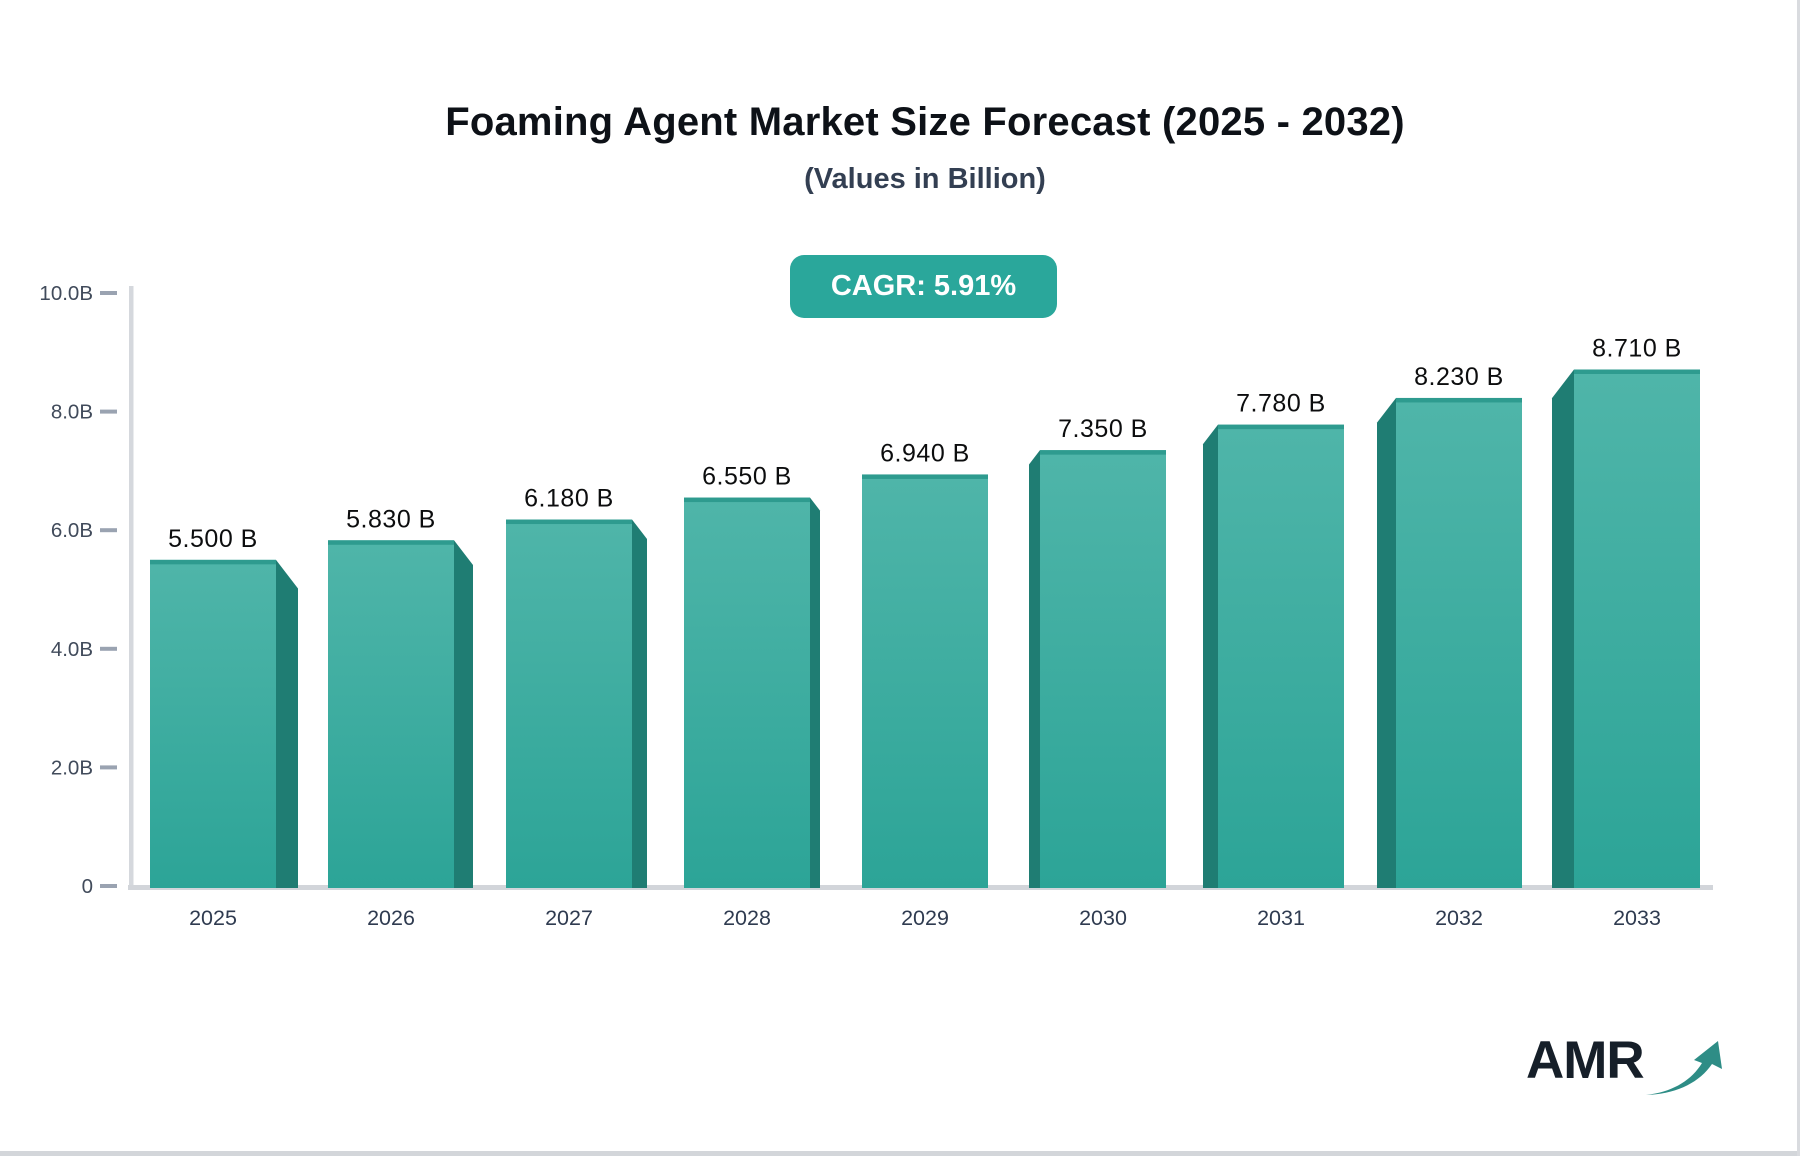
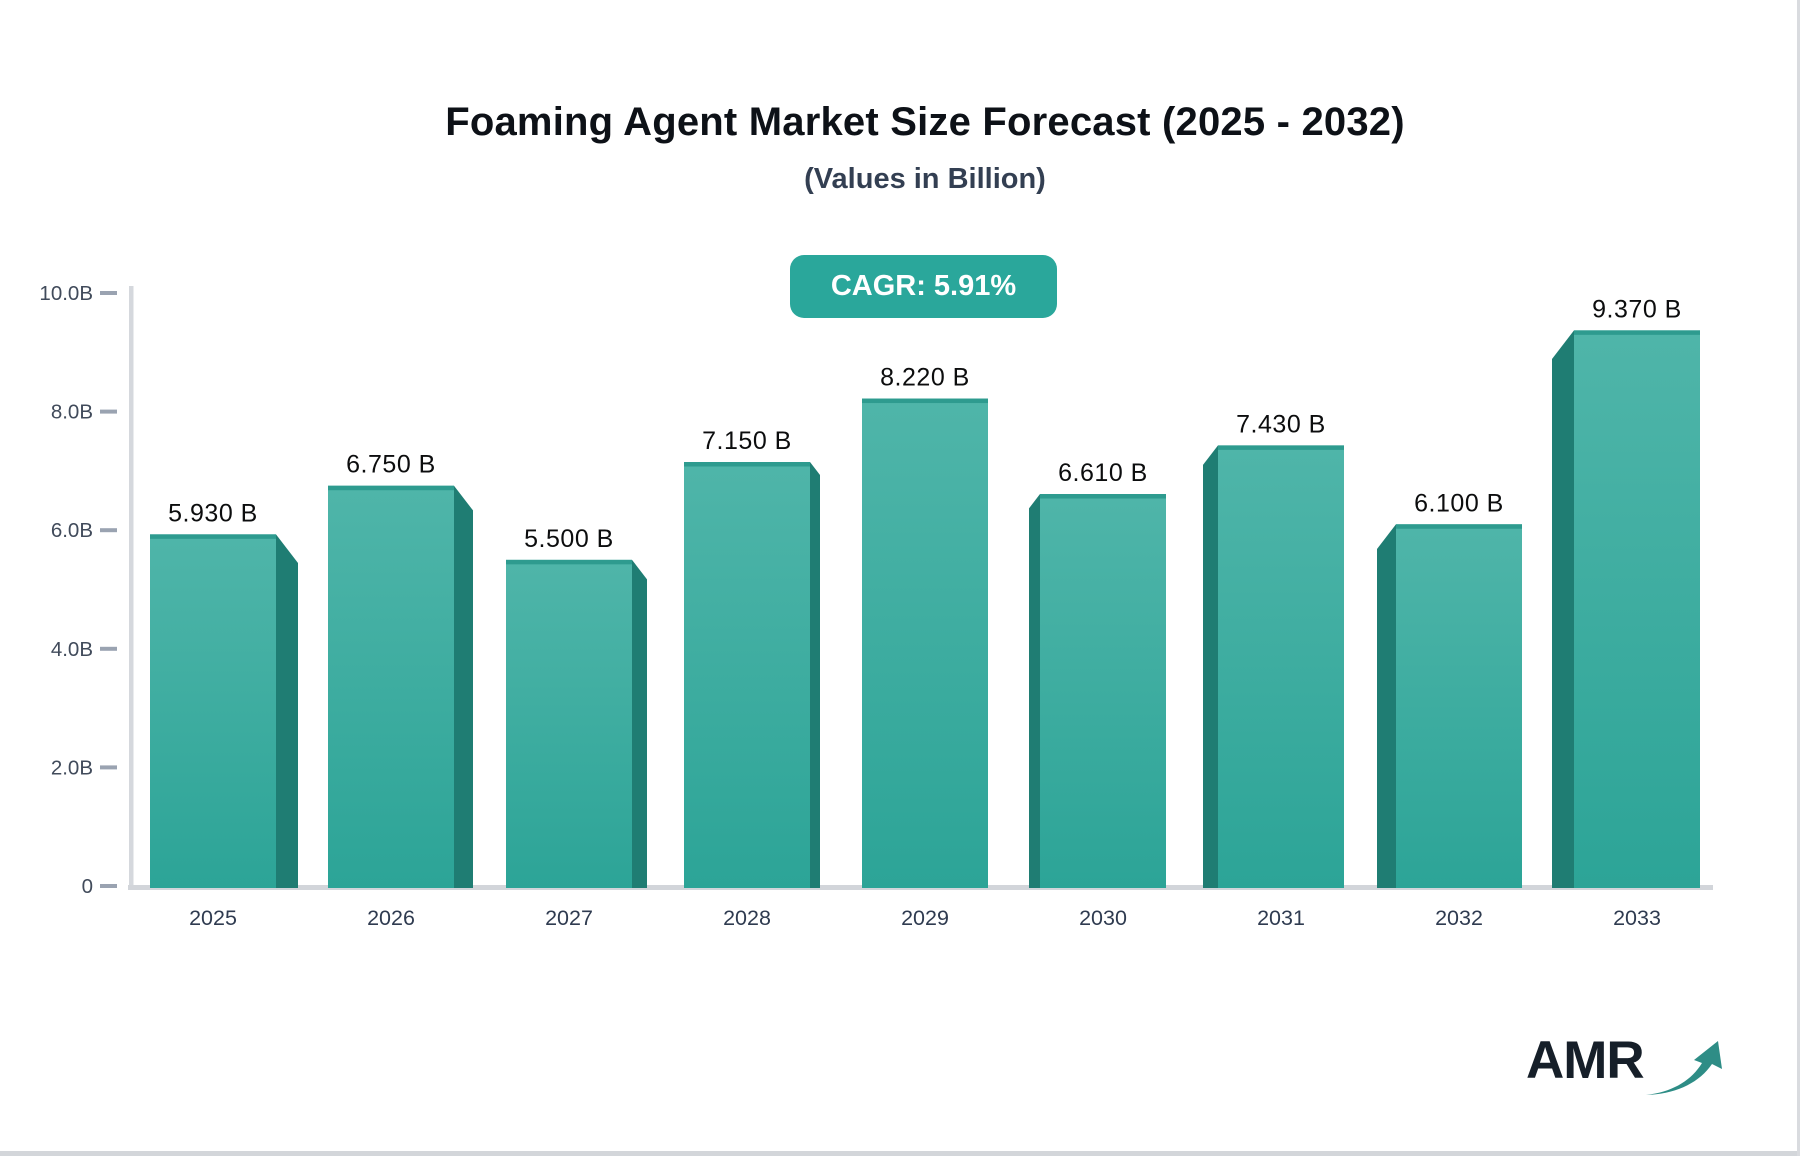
2025: 5.500 -> 5.930
2026: 5.830 -> 6.750
2027: 6.180 -> 5.500
2028: 6.550 -> 7.150
2029: 6.940 -> 8.220
2030: 7.350 -> 6.610
2031: 7.780 -> 7.430
2032: 8.230 -> 6.100
2033: 8.710 -> 9.370
